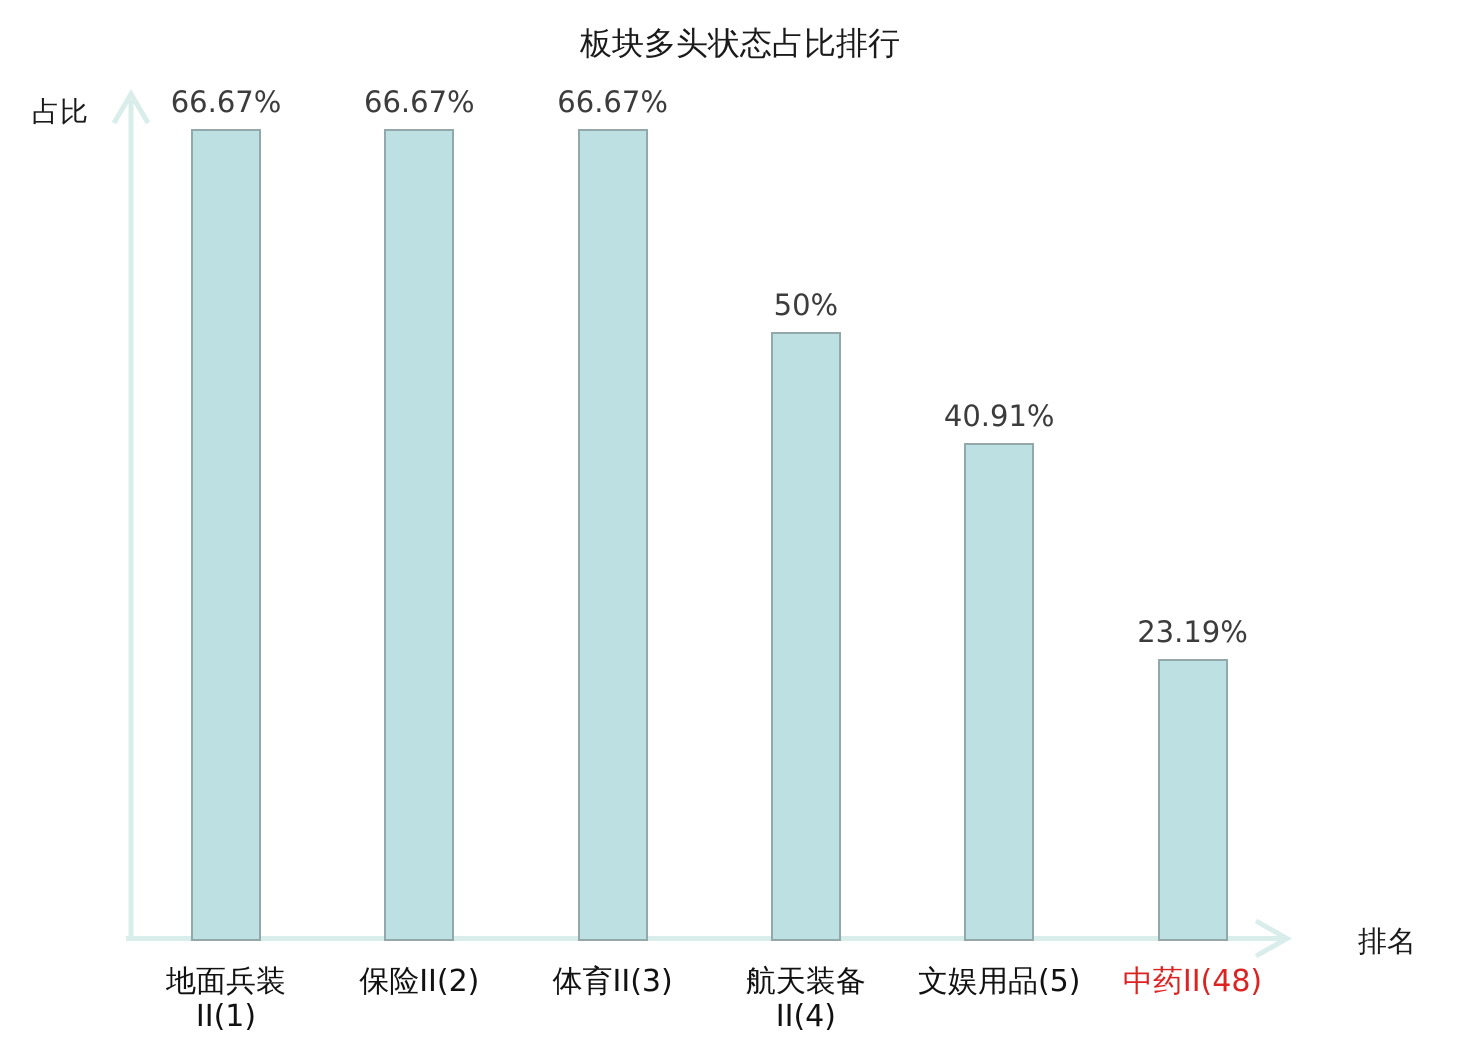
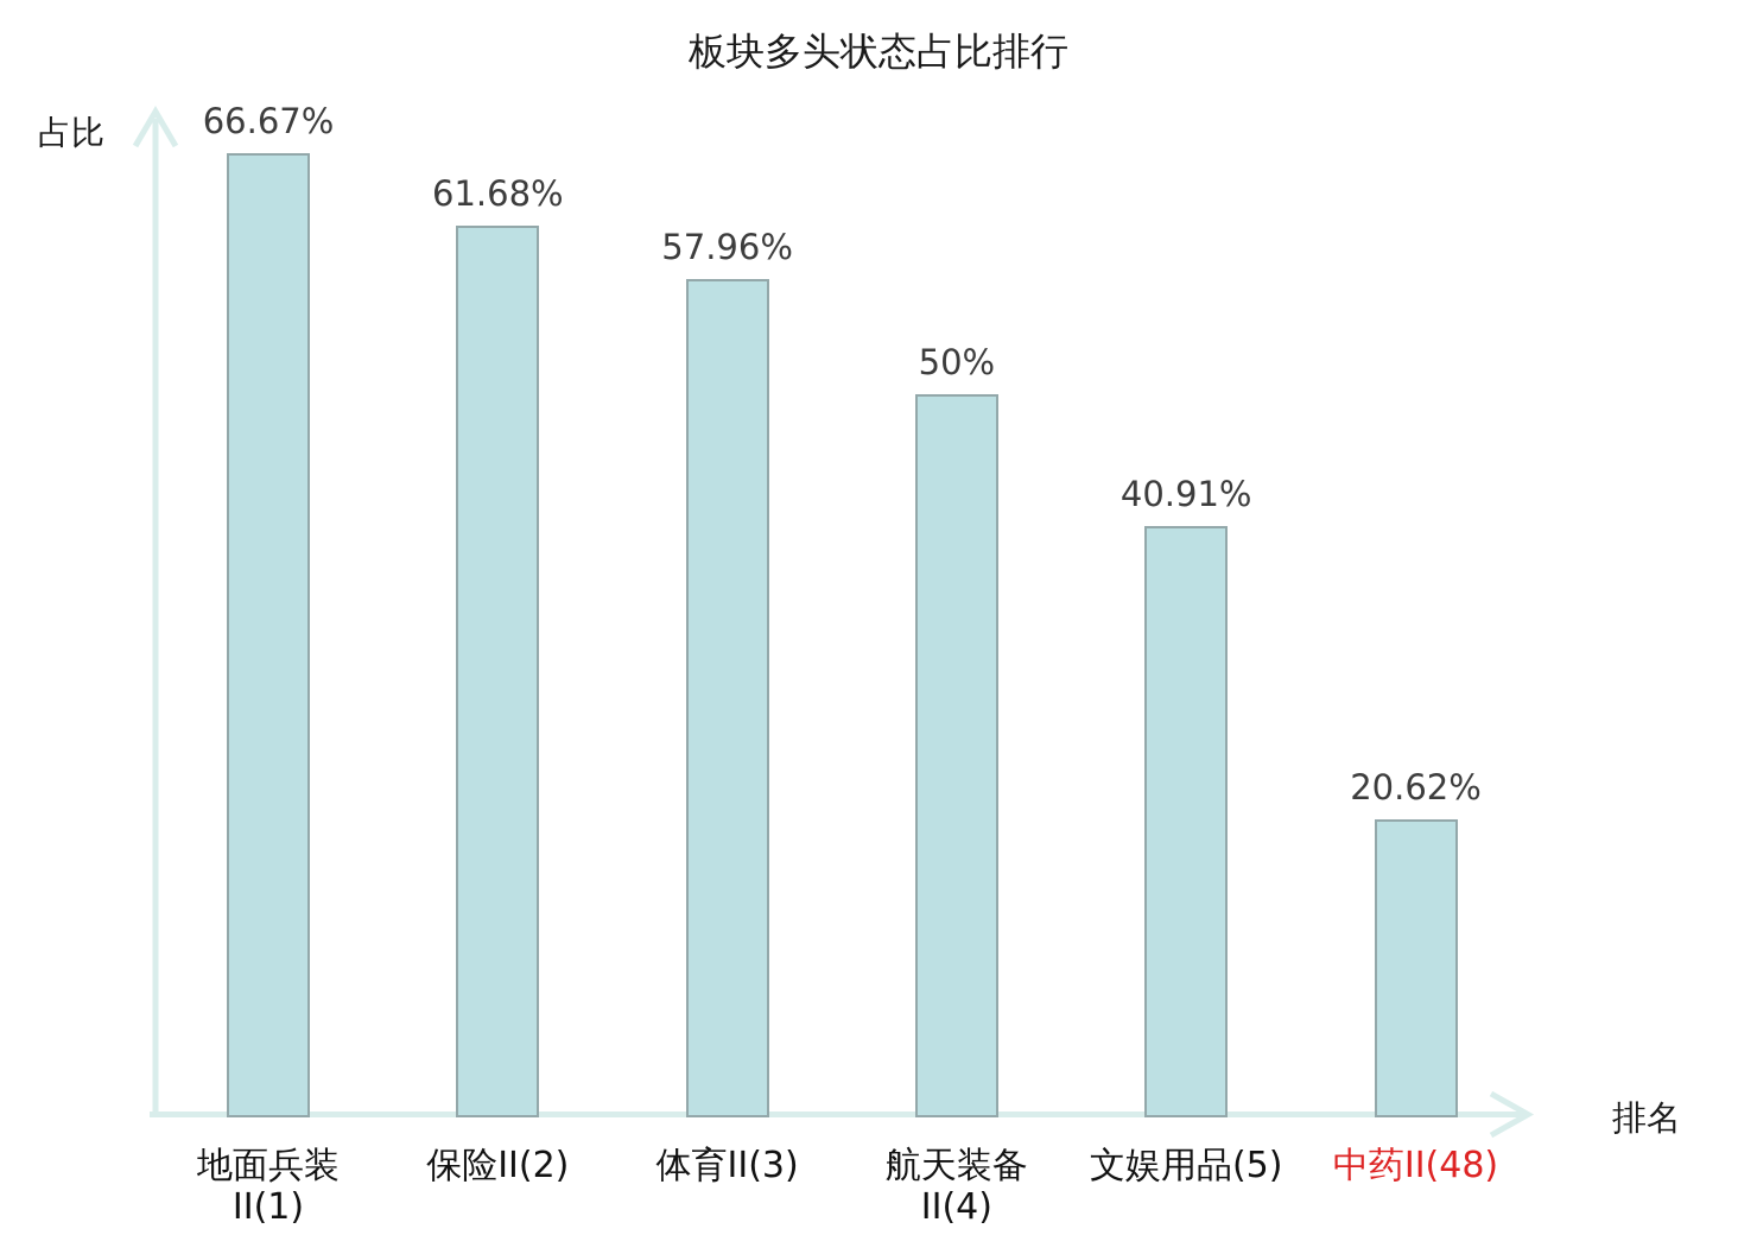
保险II(2): 66.67% -> 61.68%
体育II(3): 66.67% -> 57.96%
中药II(48): 23.19% -> 20.62%
